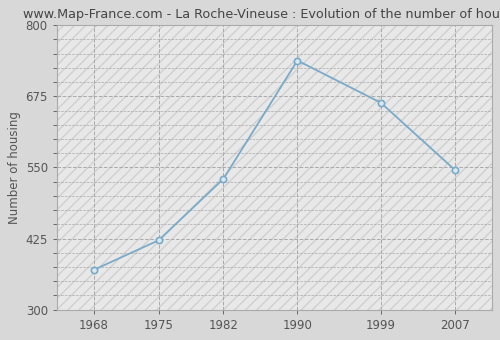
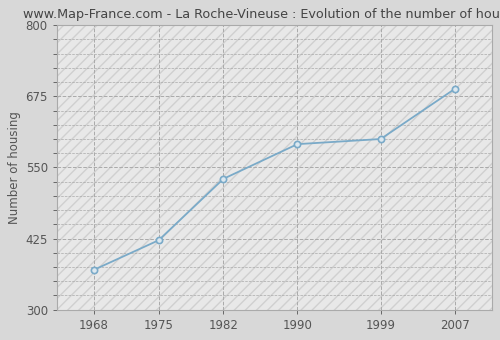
1990: 738 -> 591
1999: 664 -> 600
2007: 546 -> 688
